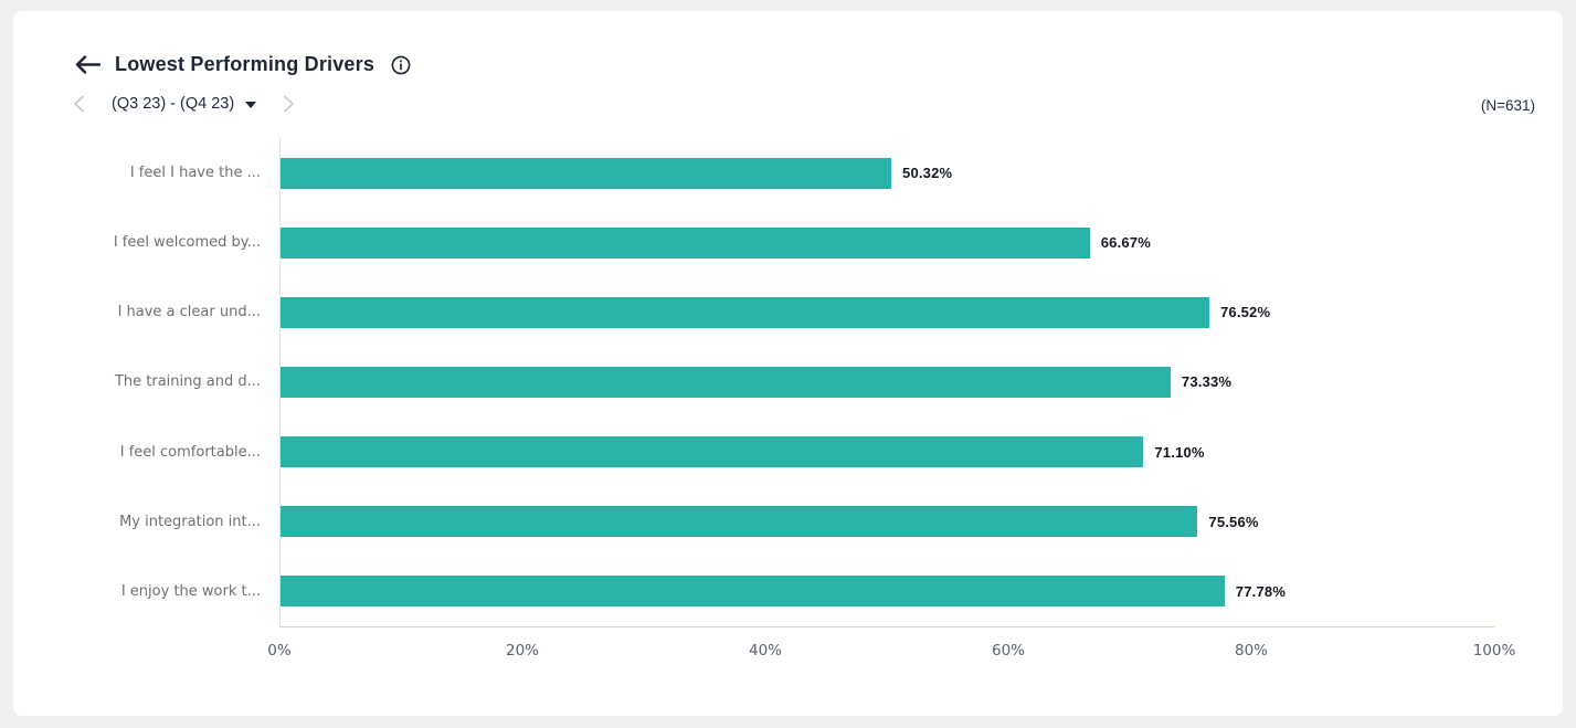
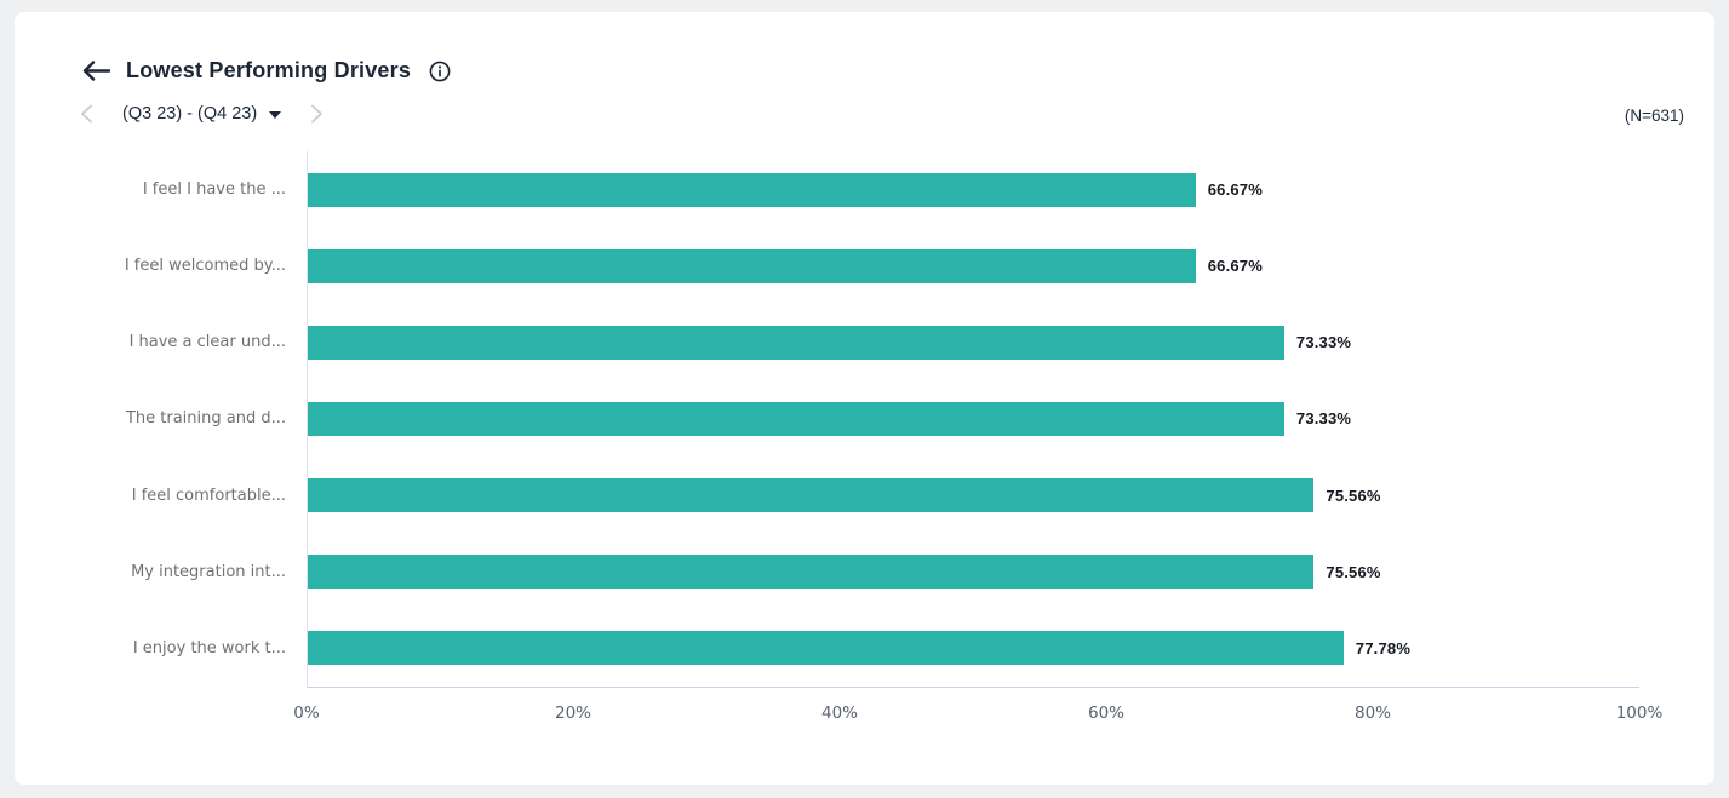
I feel I have the ...: 50.32% -> 66.67%
I have a clear und...: 76.52% -> 73.33%
I feel comfortable...: 71.10% -> 75.56%
